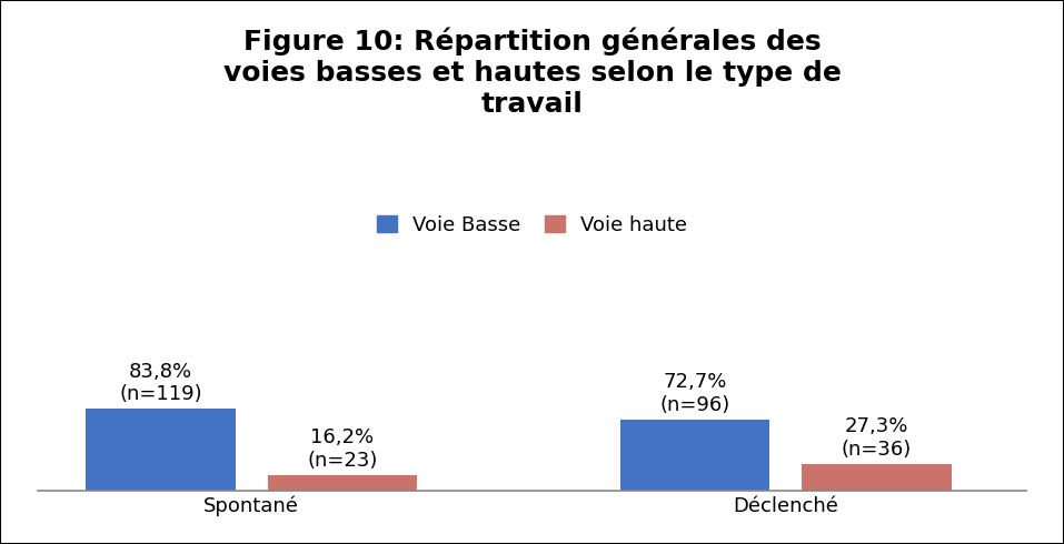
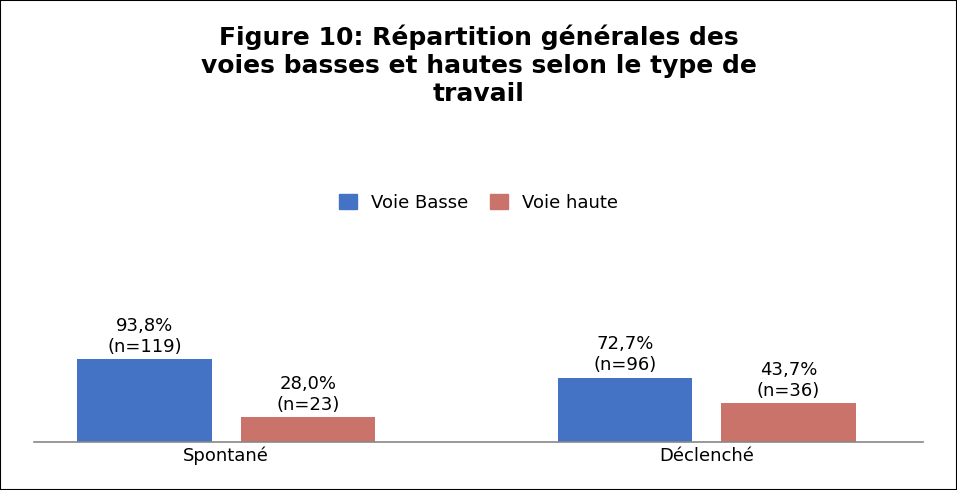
Voie Basse/Spontané: 83,8% -> 93,8%
Voie haute/Spontané: 16,2% -> 28,0%
Voie haute/Déclenché: 27,3% -> 43,7%
